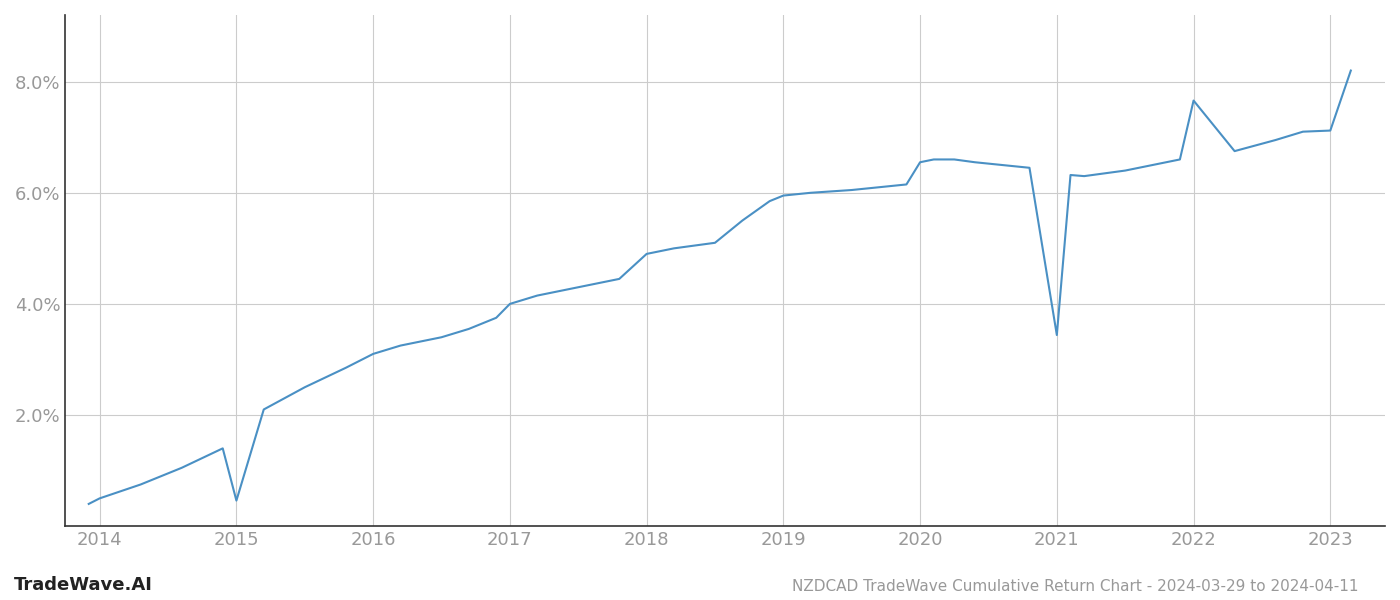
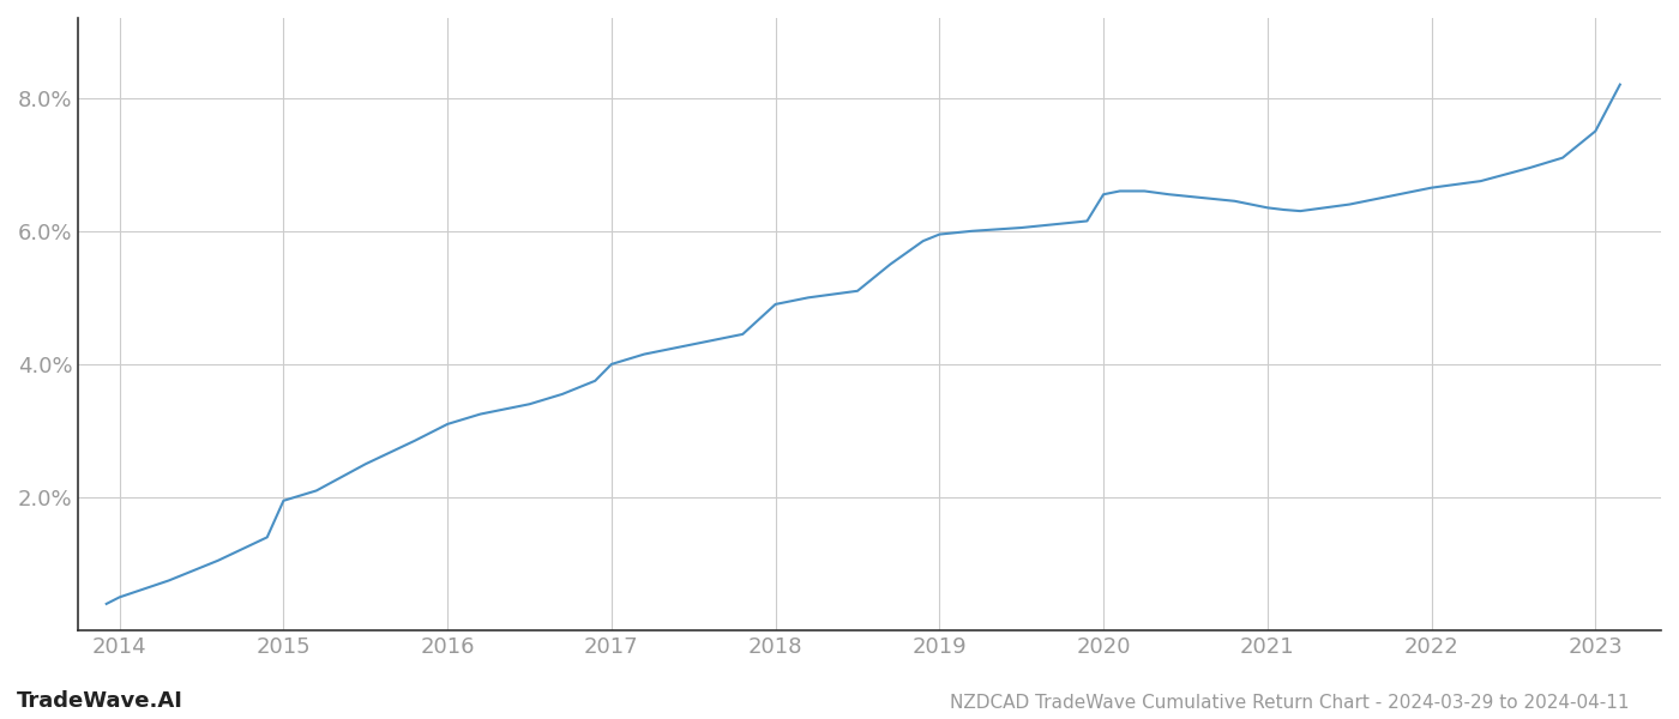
2015: 0.46% -> 1.95%
2021: 3.44% -> 6.35%
2022: 7.66% -> 6.65%
2023: 7.12% -> 7.50%
